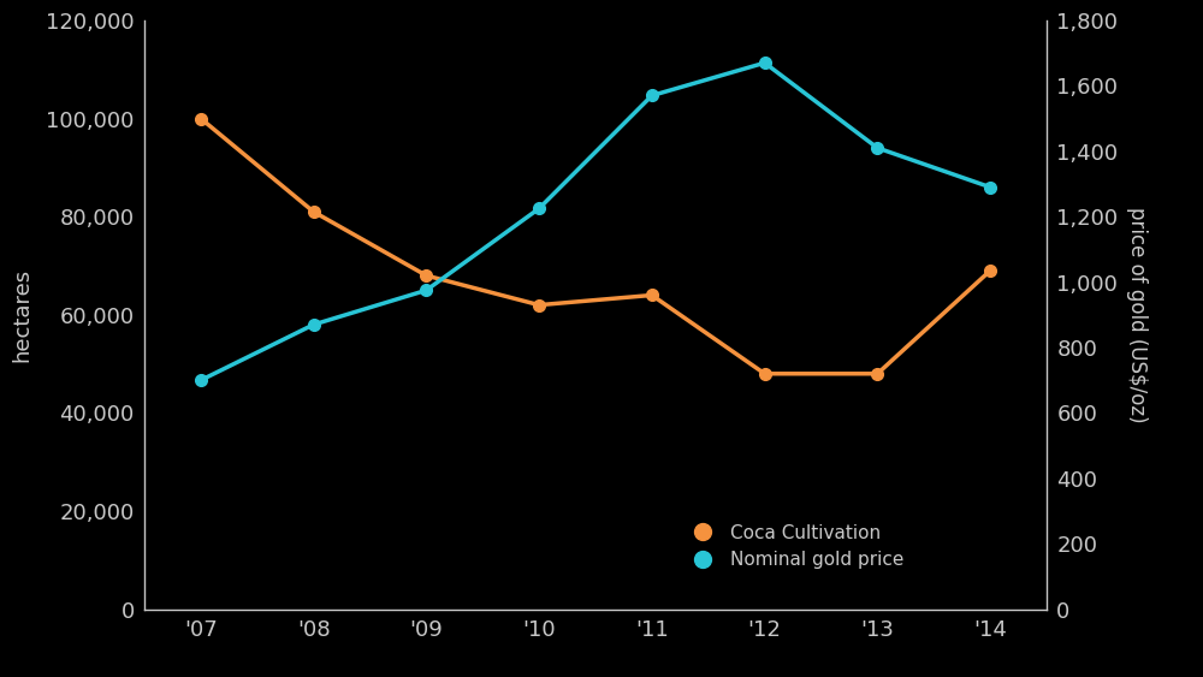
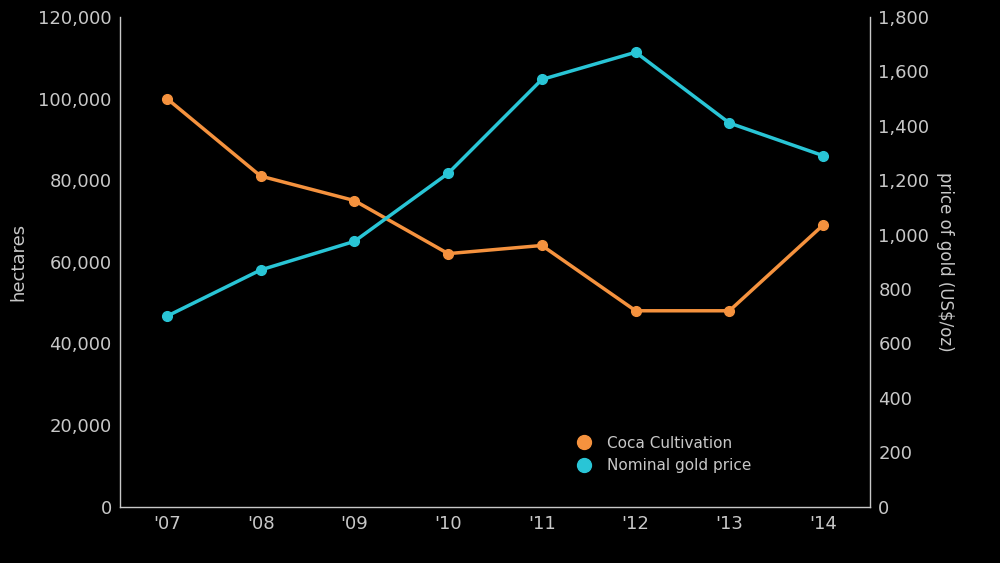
Coca Cultivation/'09: 68,000 -> 75,000
